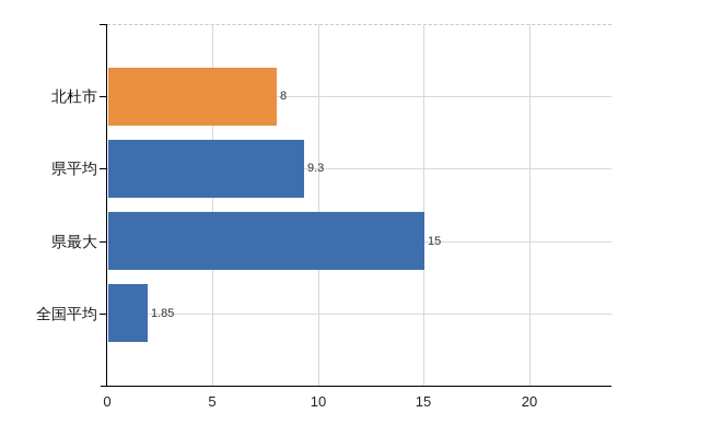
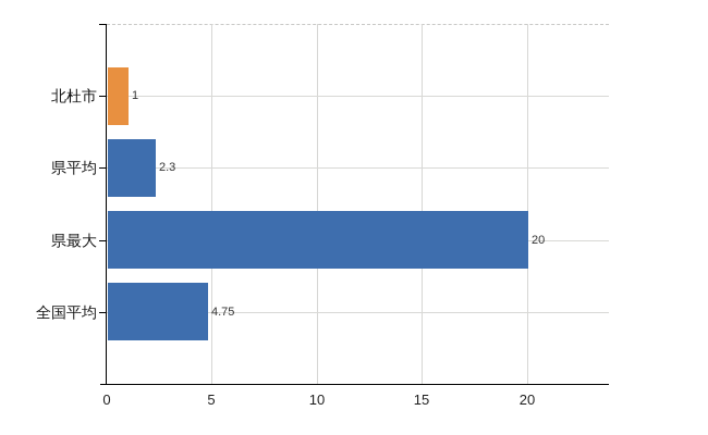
北杜市: 8 -> 1
県平均: 9.3 -> 2.3
県最大: 15 -> 20
全国平均: 1.85 -> 4.75
